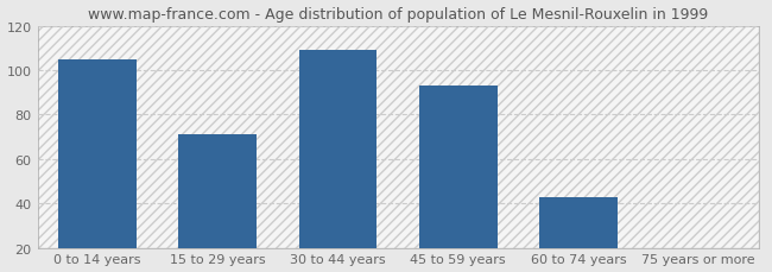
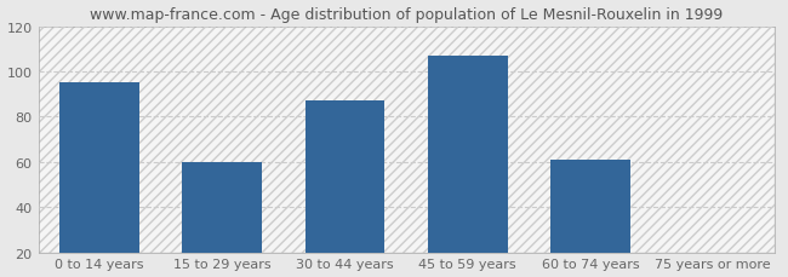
0 to 14 years: 105 -> 95
15 to 29 years: 71 -> 60
30 to 44 years: 109 -> 87
45 to 59 years: 93 -> 107
60 to 74 years: 43 -> 61
